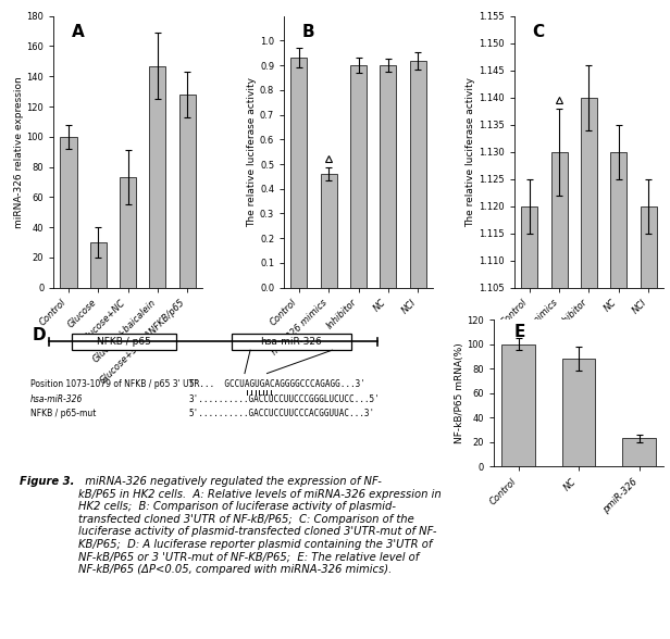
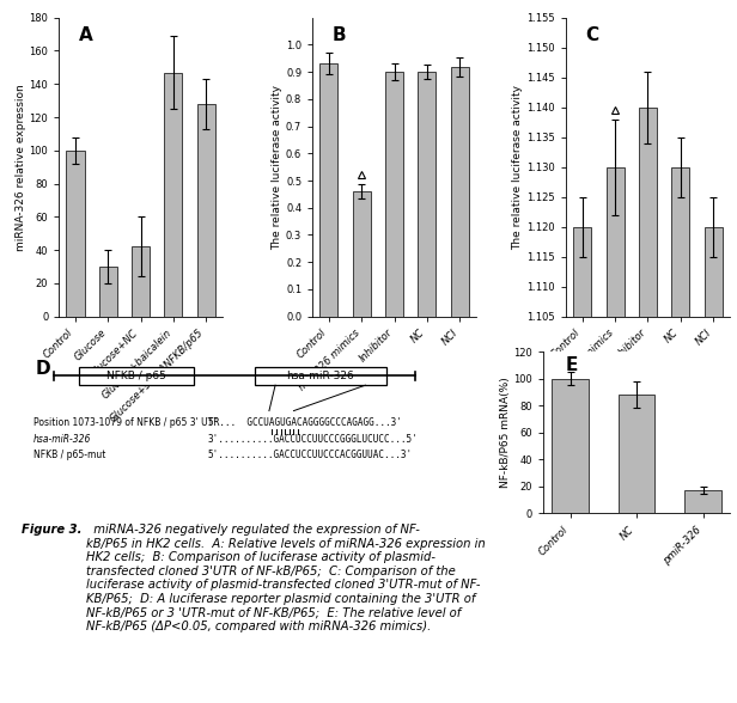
Glucose+NC: 73 -> 42
pmiR-326: 23 -> 17
